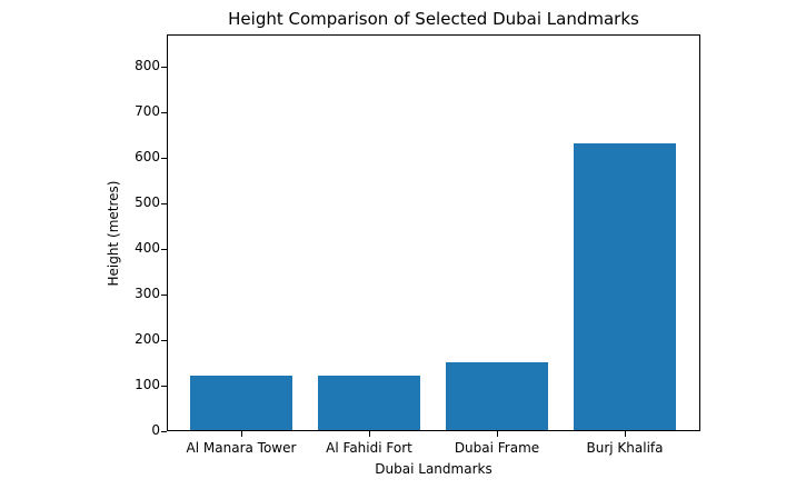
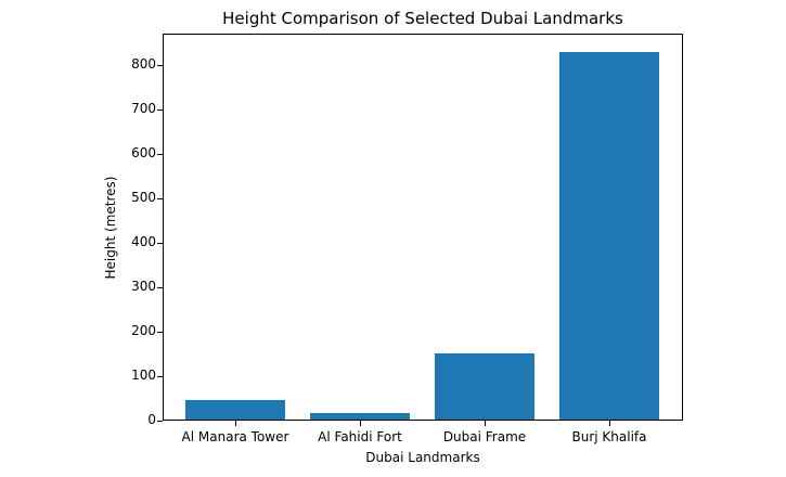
Al Manara Tower: 120 -> 40
Al Fahidi Fort: 120 -> 20
Burj Khalifa: 630 -> 830
